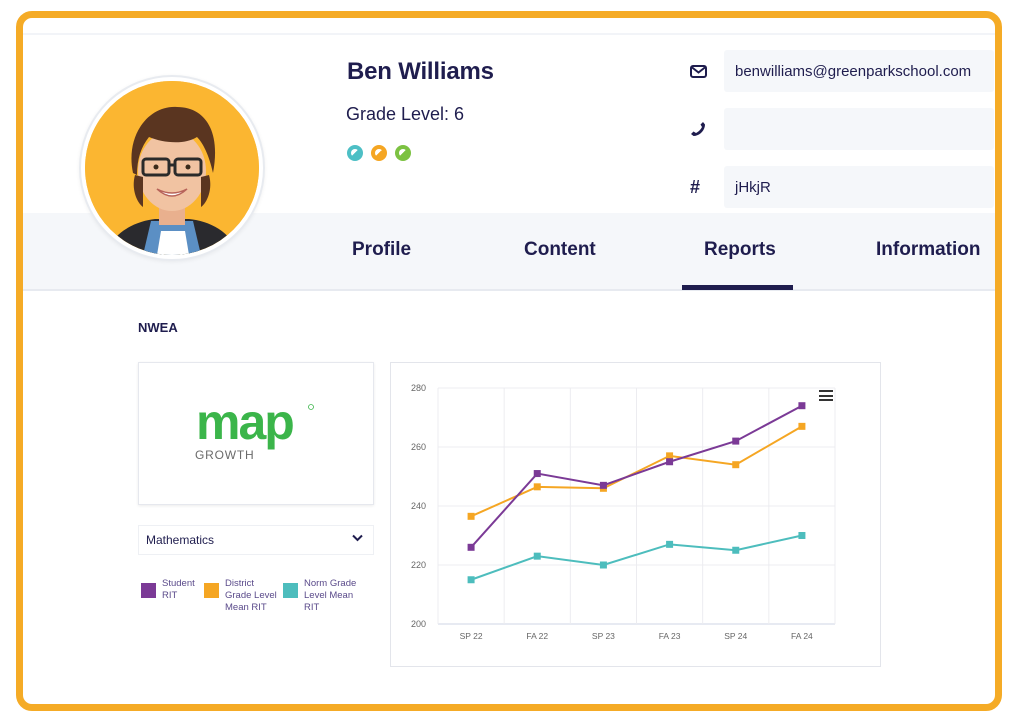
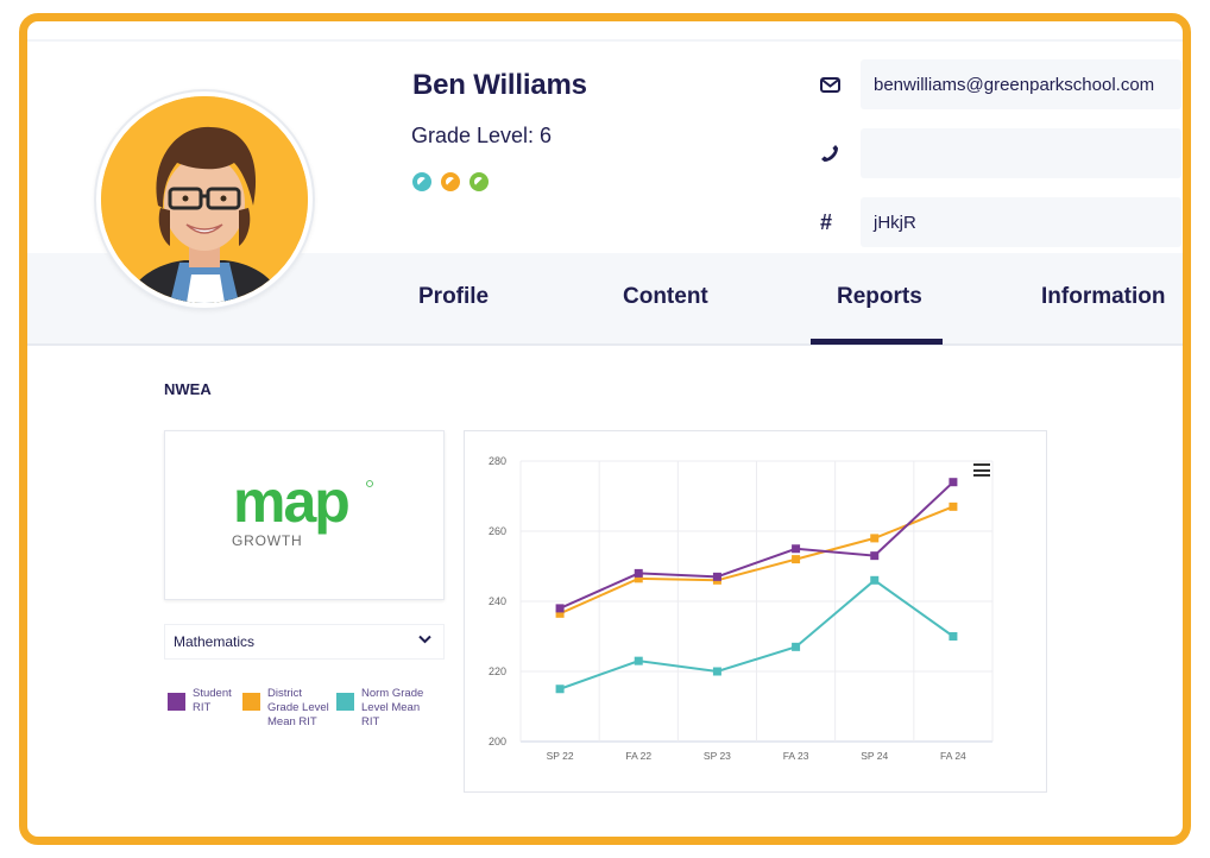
Student RIT/SP 22: 226 -> 238
Student RIT/FA 22: 251 -> 248
District Grade Level Mean RIT/FA 23: 257 -> 252
Student RIT/SP 24: 262 -> 253
District Grade Level Mean RIT/SP 24: 254 -> 258
Norm Grade Level Mean RIT/SP 24: 225 -> 246
